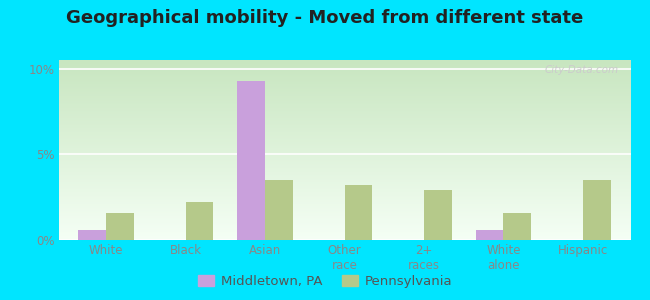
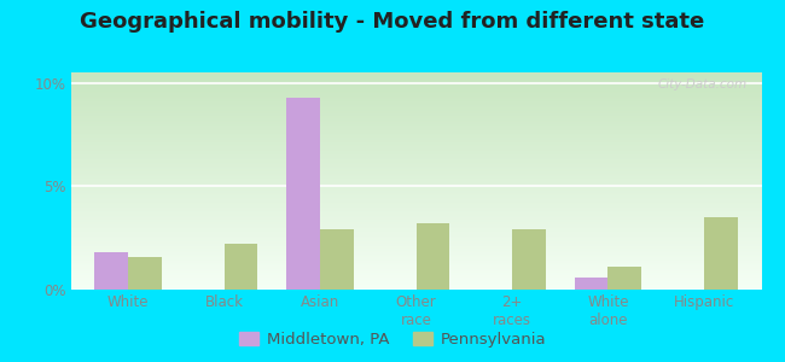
Middletown, PA/White: 0.6% -> 1.8%
Pennsylvania/Asian: 3.5% -> 2.9%
Pennsylvania/White alone: 1.6% -> 1.1%
